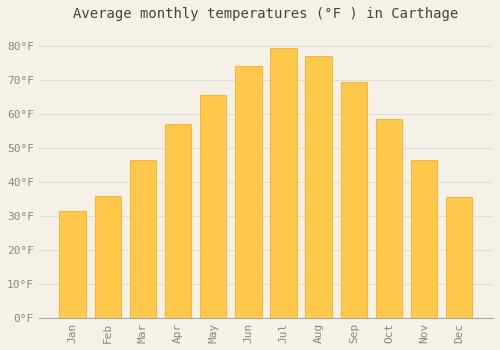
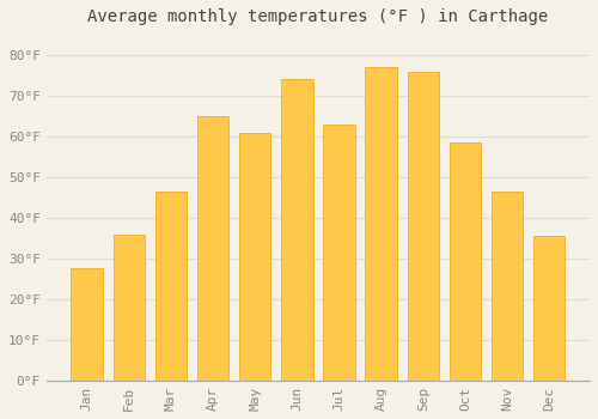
Jan: 31.5°F -> 27.5°F
Apr: 57.0°F -> 65.0°F
May: 65.5°F -> 61.0°F
Jul: 79.5°F -> 63.0°F
Sep: 69.5°F -> 76.0°F
